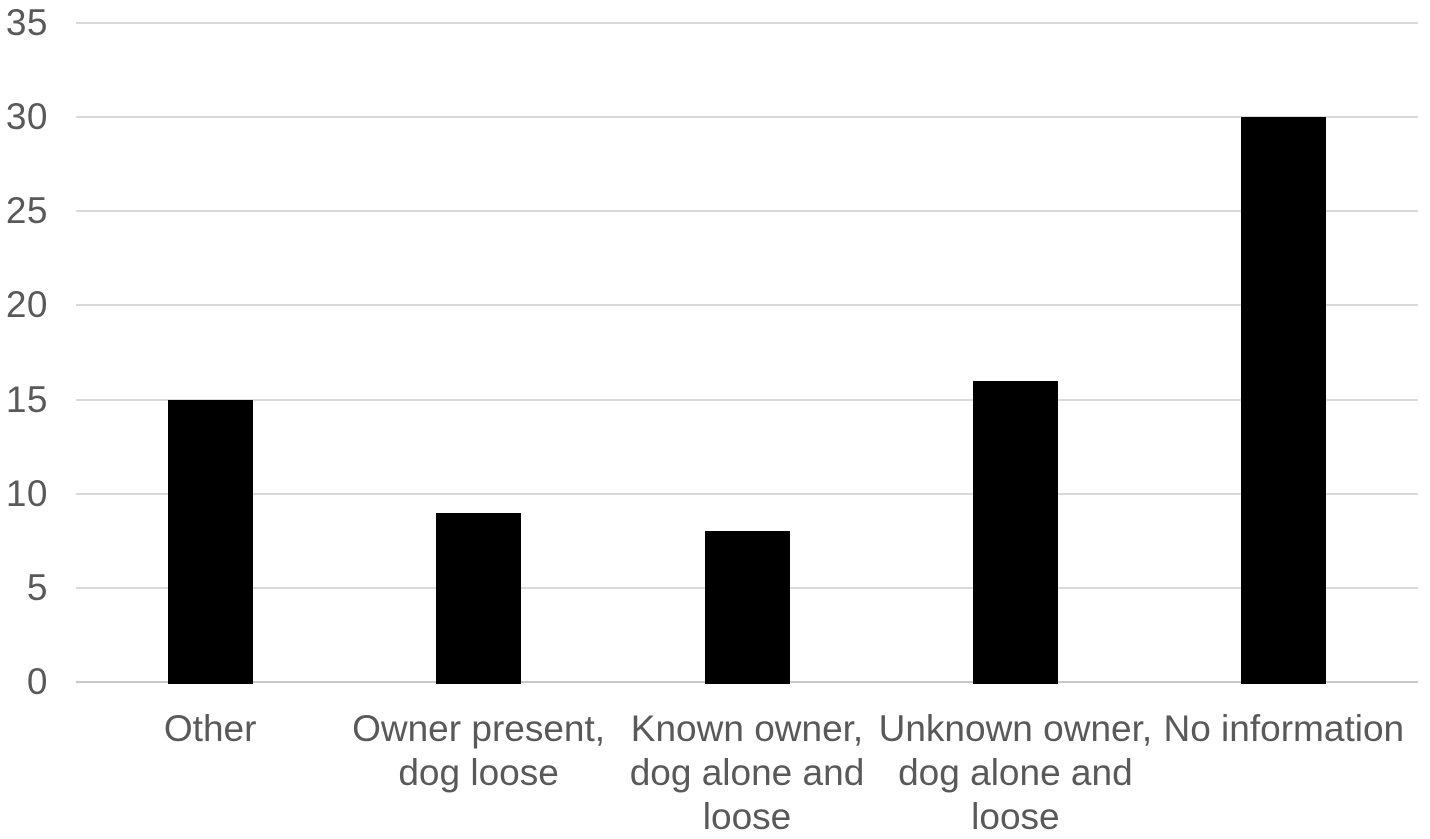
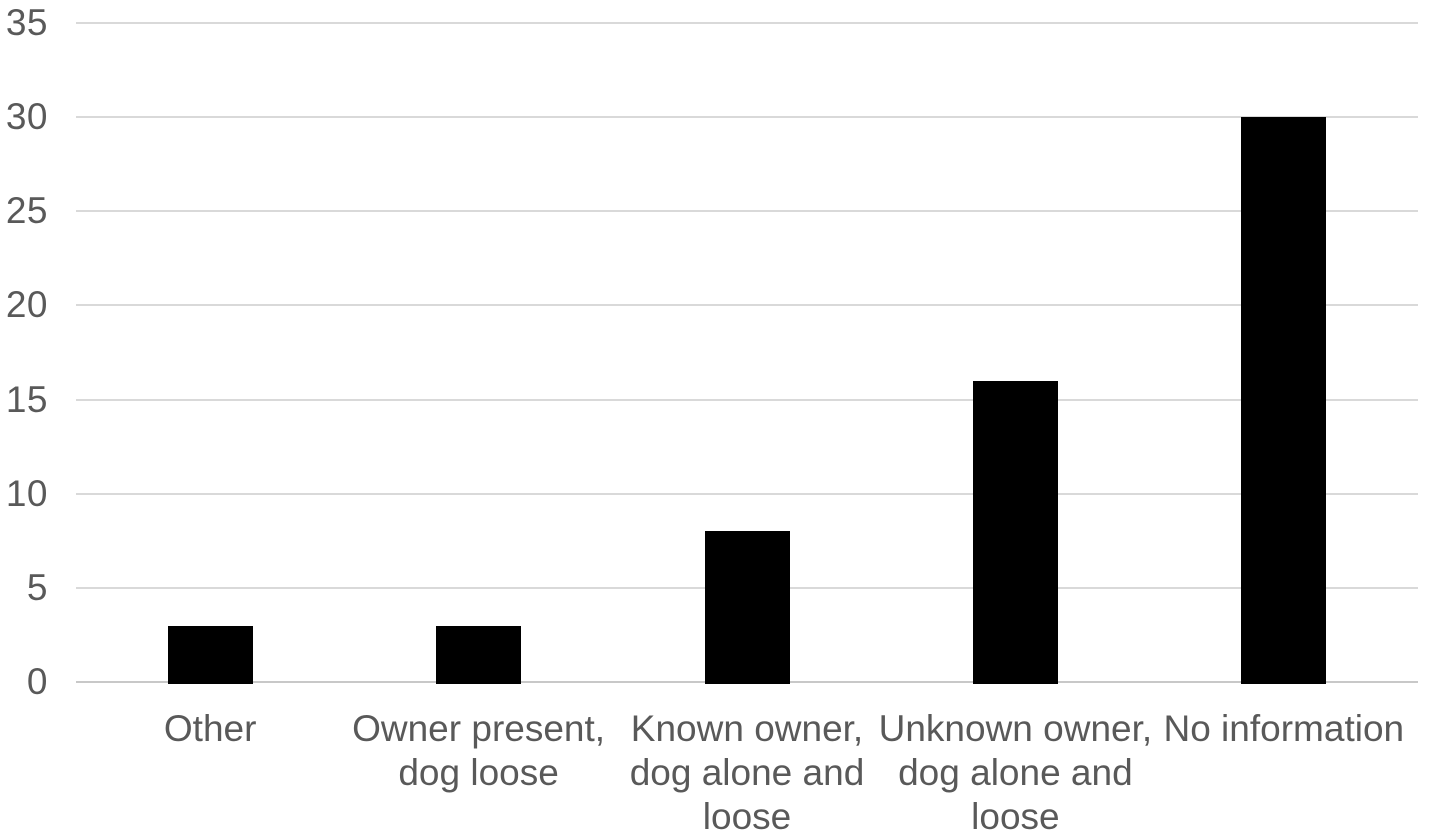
Other: 15 -> 3
Owner present, dog loose: 9 -> 3
